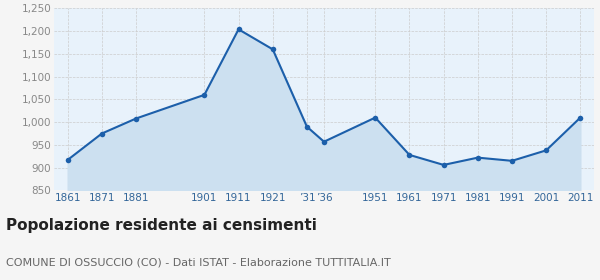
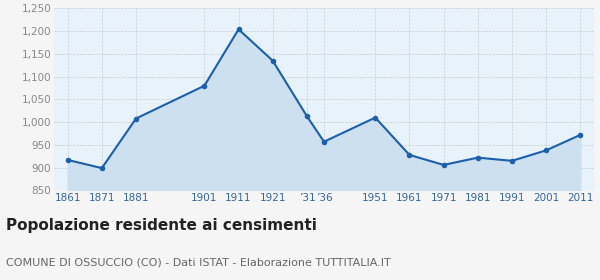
1871: 975 -> 899
1901: 1,060 -> 1,080
1921: 1,160 -> 1,135
’31: 990 -> 1,013
2011: 1,010 -> 972
